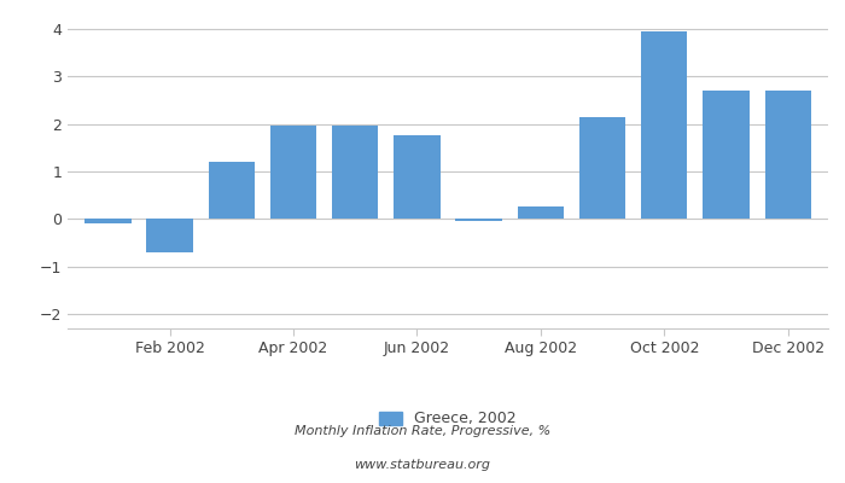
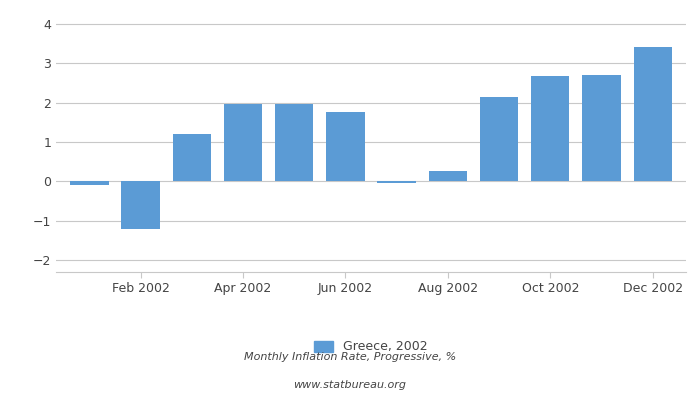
Feb 2002: -0.70 -> -1.20
Oct 2002: 3.95 -> 2.67
Dec 2002: 2.70 -> 3.40
